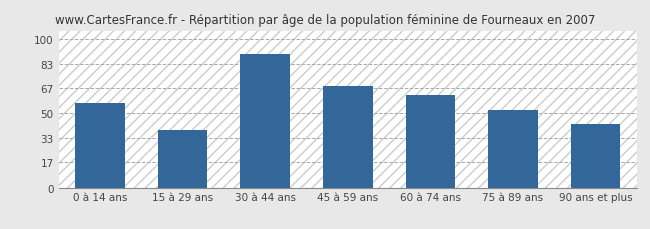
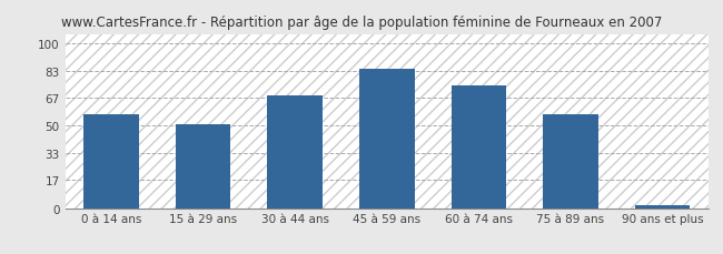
15 à 29 ans: 39 -> 51
30 à 44 ans: 90 -> 68
45 à 59 ans: 68 -> 84
60 à 74 ans: 62 -> 74
75 à 89 ans: 52 -> 57
90 ans et plus: 43 -> 2
